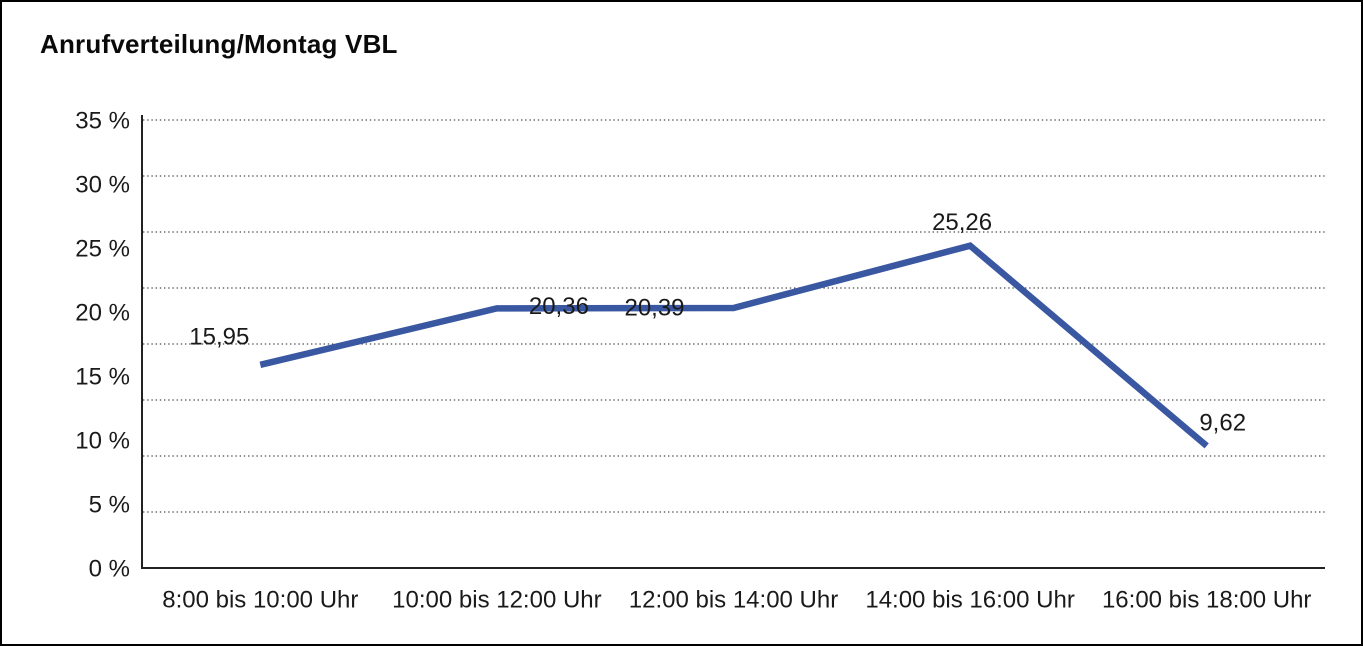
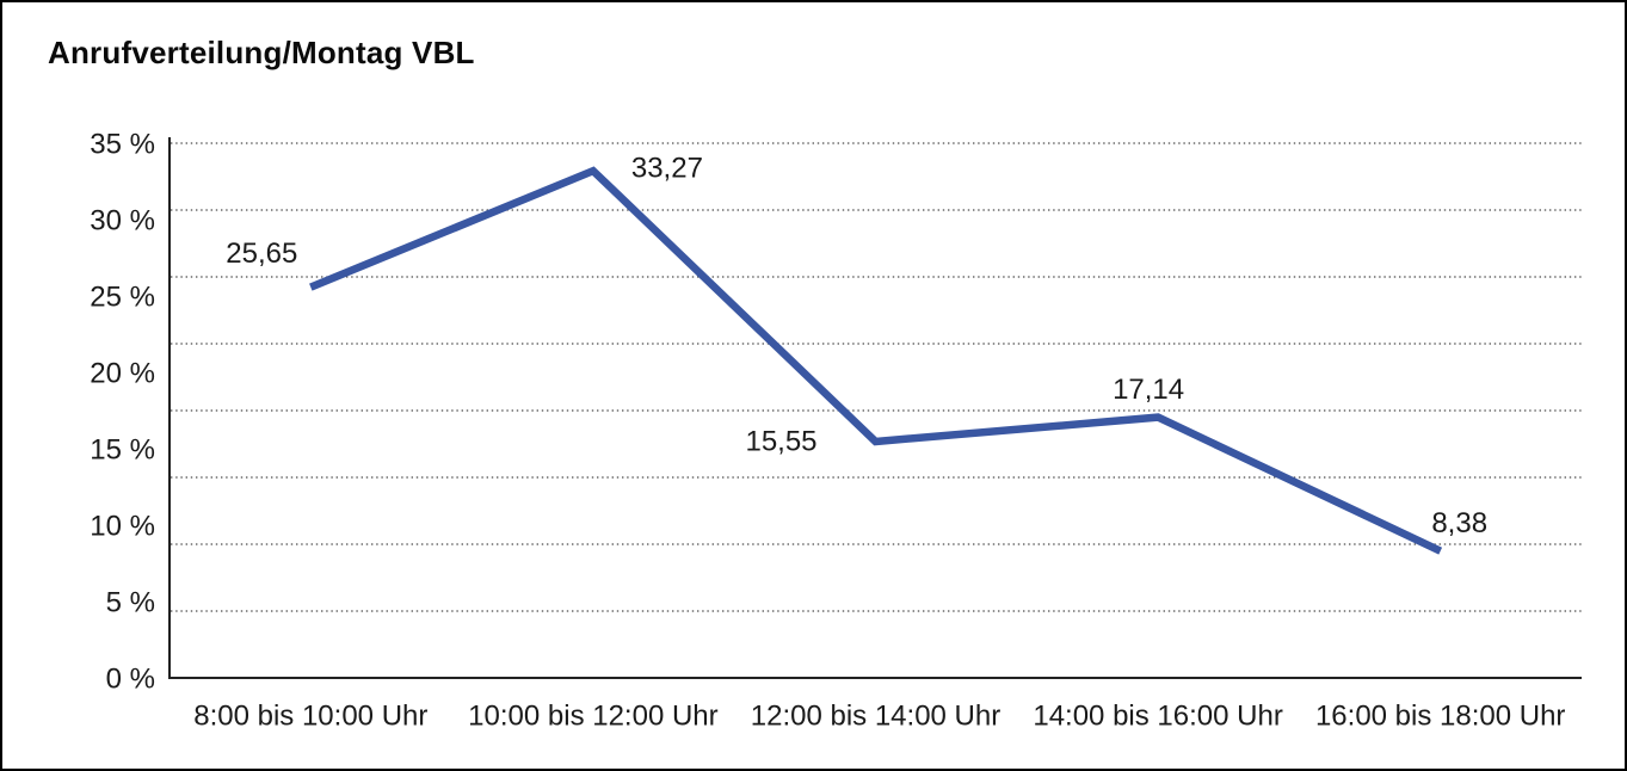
8:00 bis 10:00 Uhr: 15,95 -> 25,65
10:00 bis 12:00 Uhr: 20,36 -> 33,27
12:00 bis 14:00 Uhr: 20,39 -> 15,55
14:00 bis 16:00 Uhr: 25,26 -> 17,14
16:00 bis 18:00 Uhr: 9,62 -> 8,38
